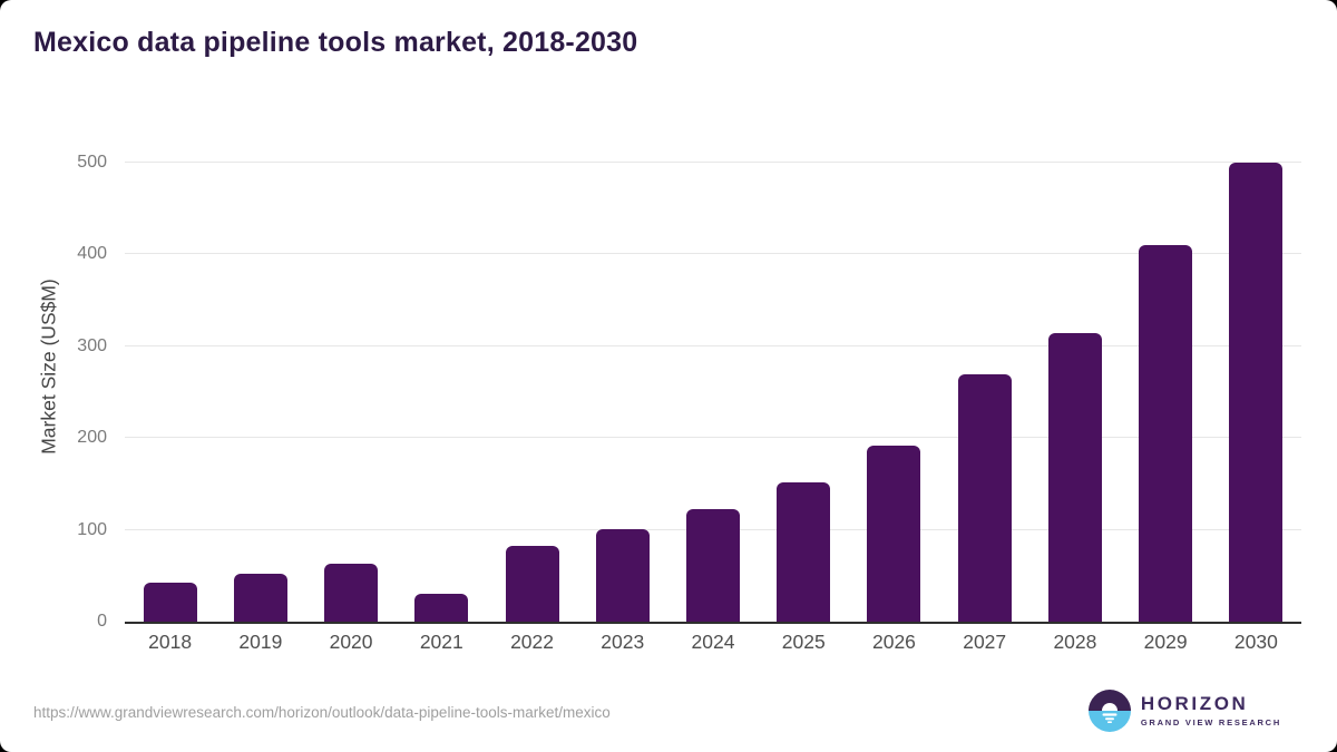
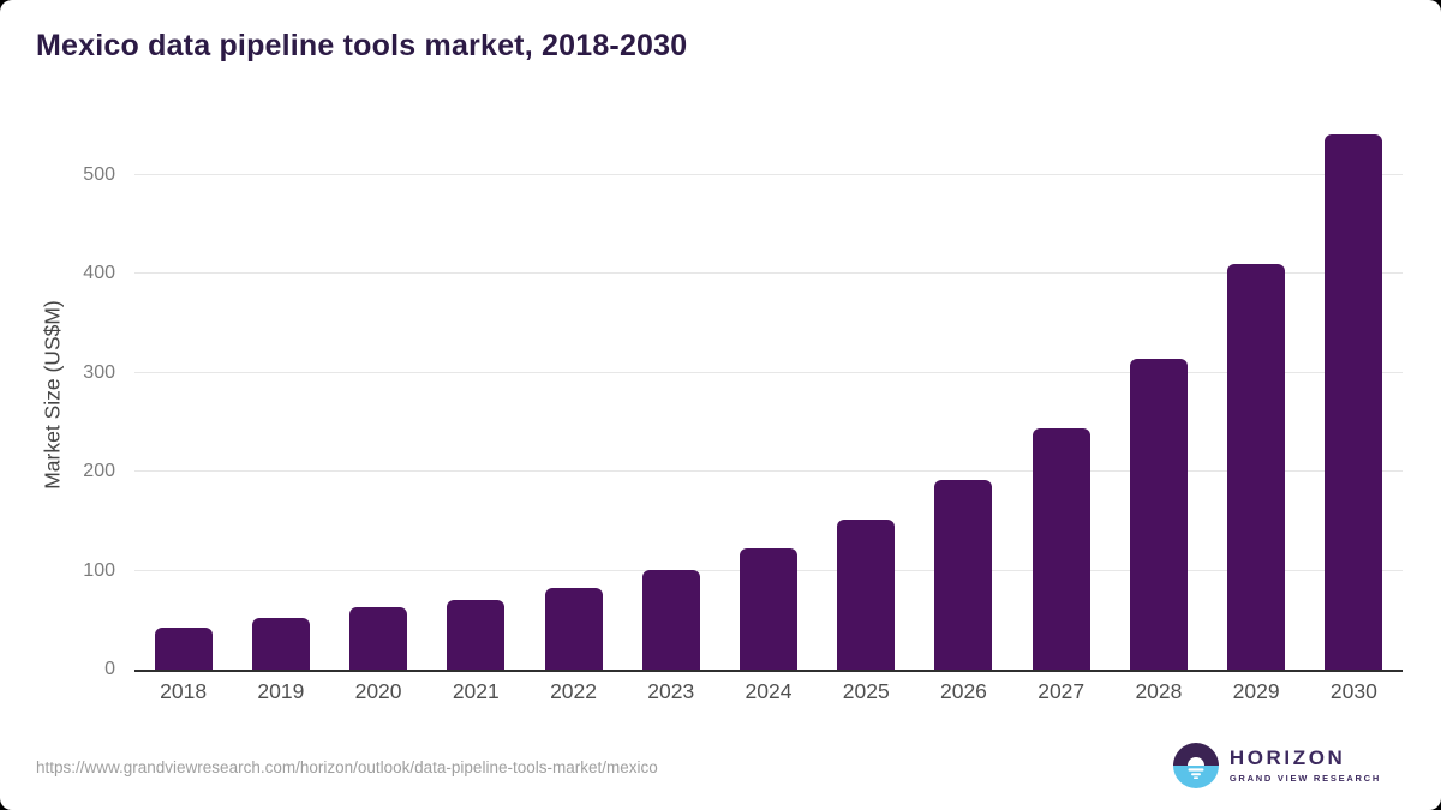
2021: 30 -> 70
2027: 270 -> 240
2030: 500 -> 540
